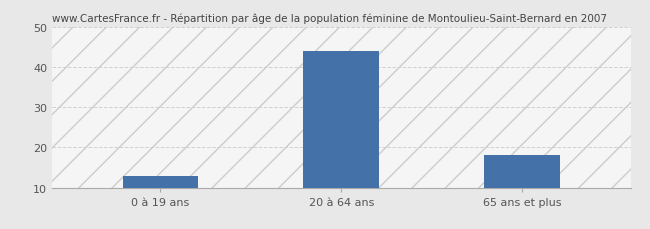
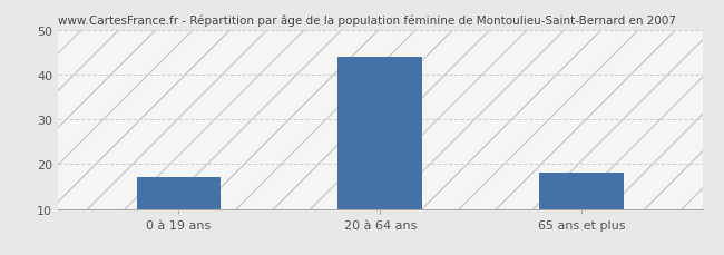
0 à 19 ans: 13 -> 17
